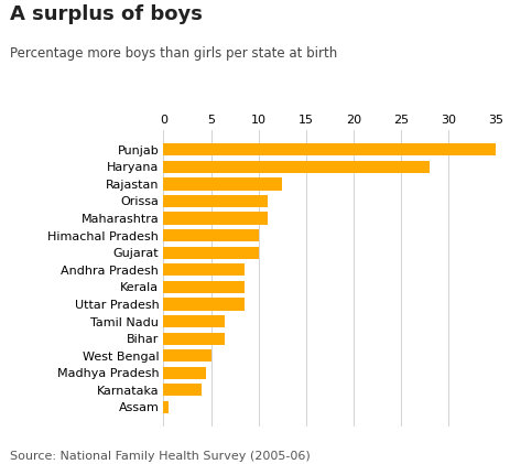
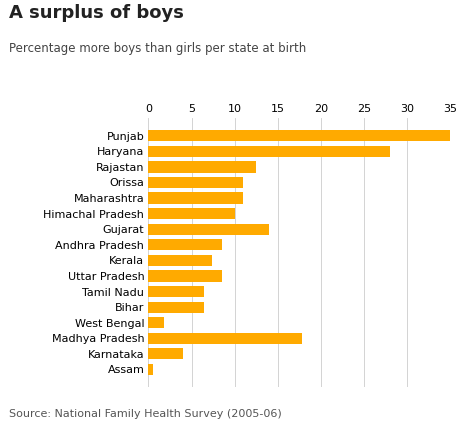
Gujarat: 10.0 -> 14.0
Kerala: 8.5 -> 7.4
West Bengal: 5.0 -> 1.8
Madhya Pradesh: 4.5 -> 17.8
